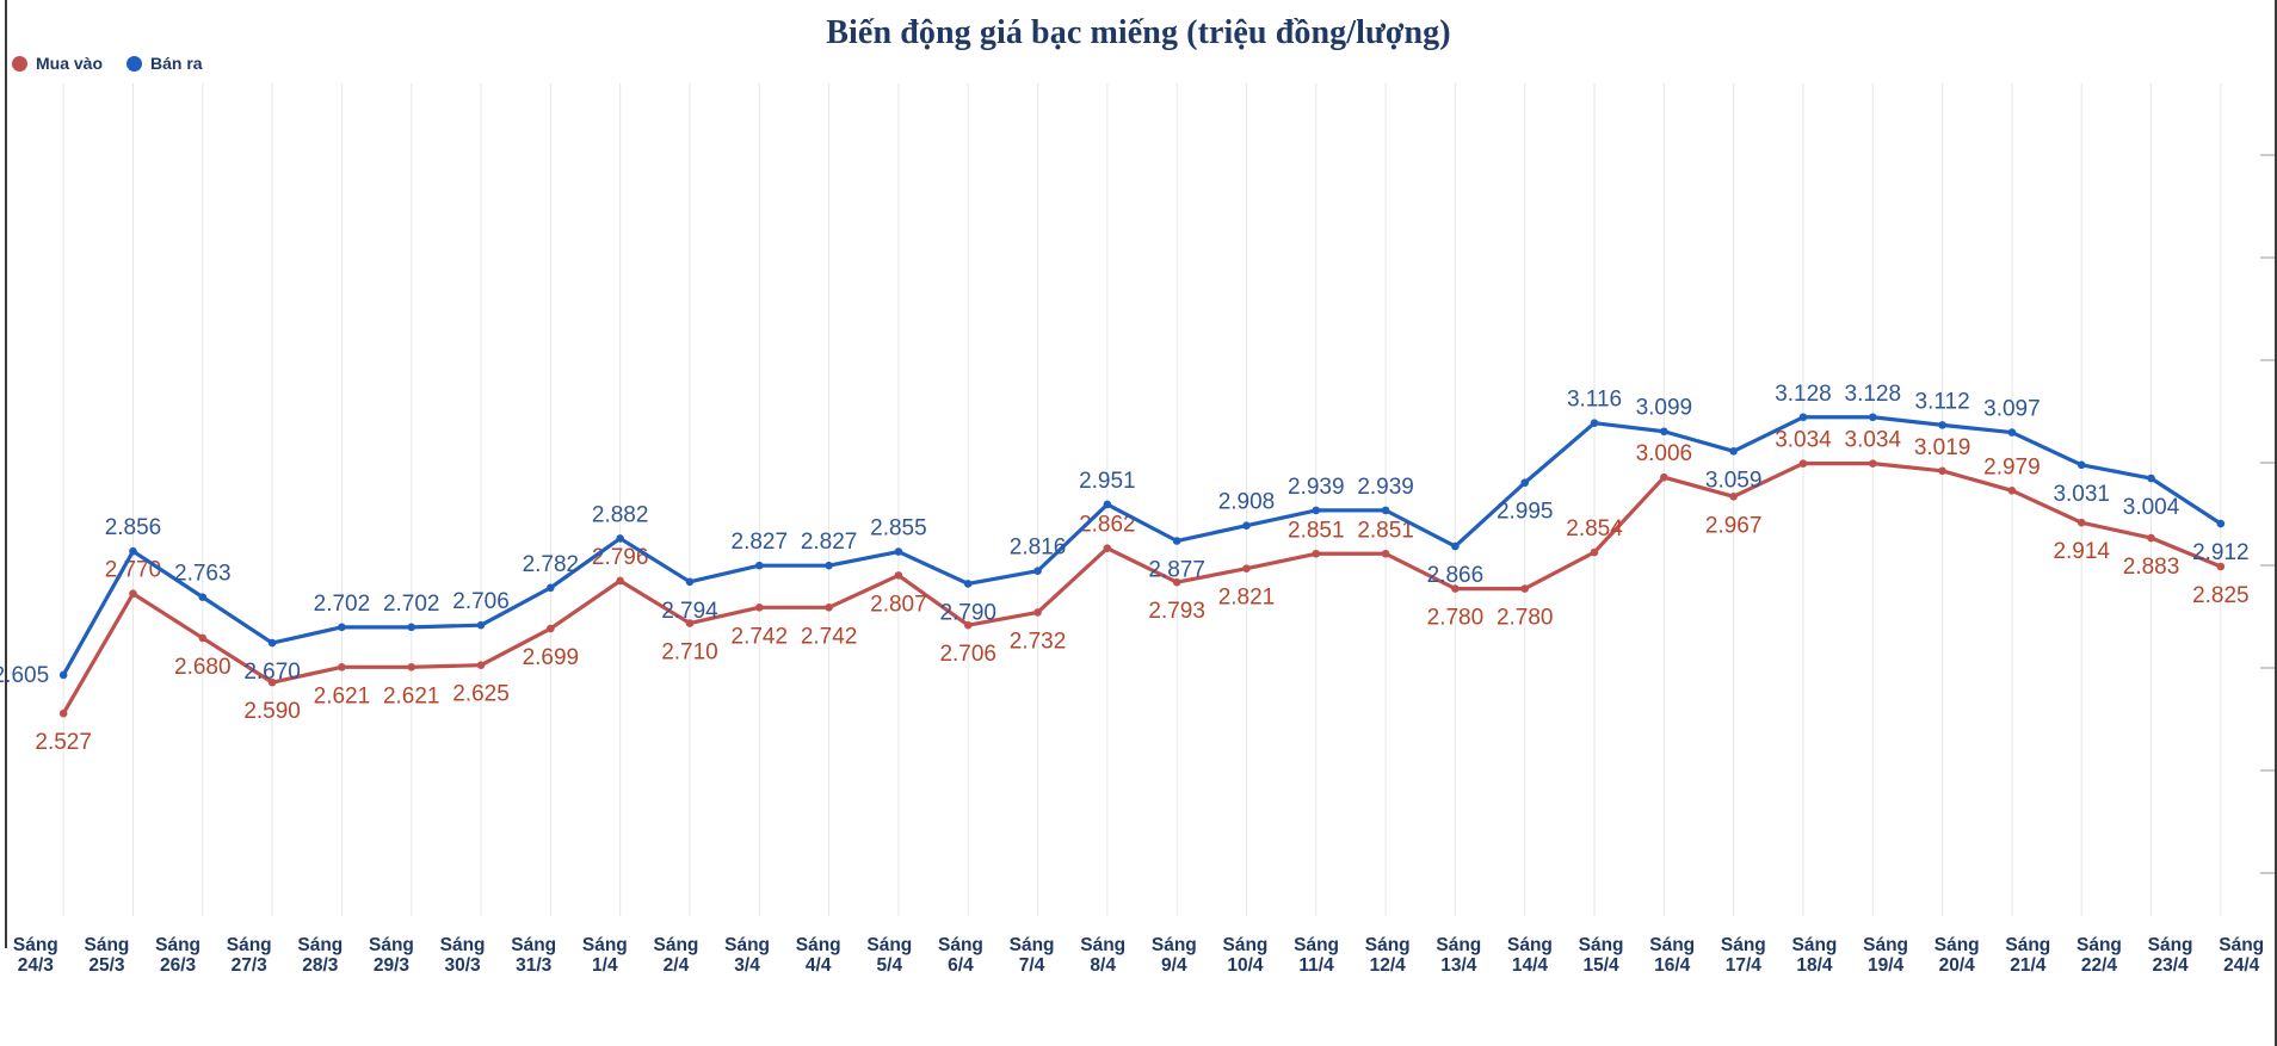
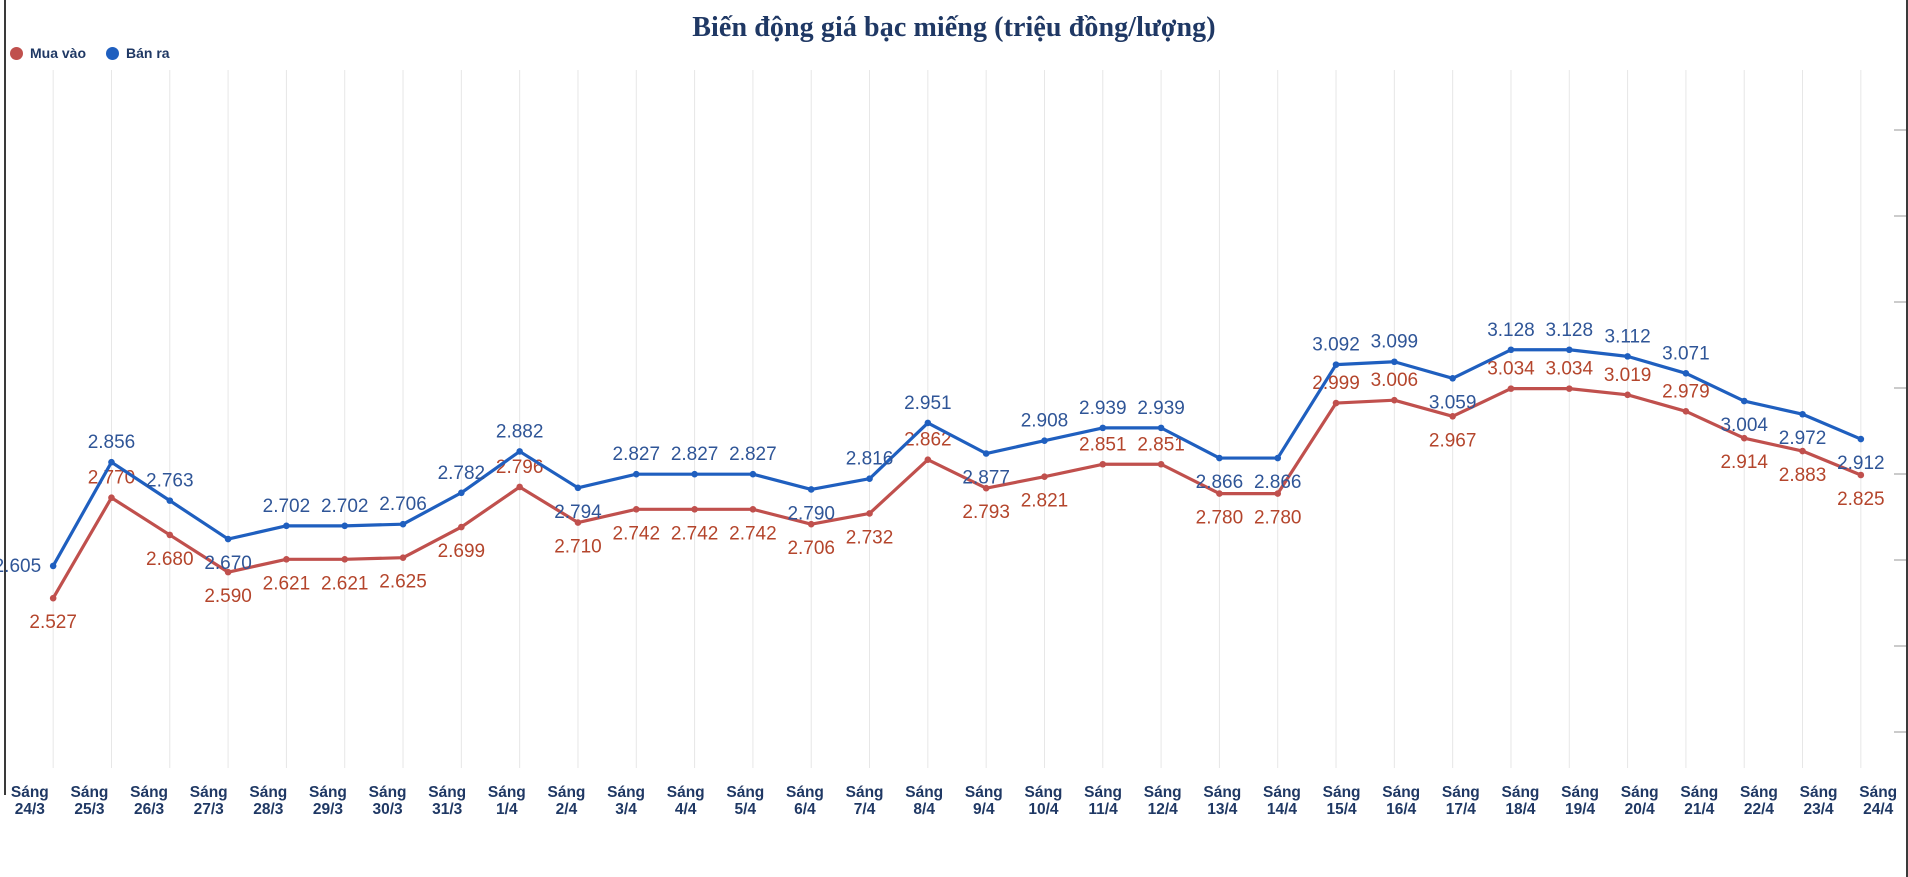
Mua vào/Sáng 5/4: 2.807 -> 2.742
Bán ra/Sáng 5/4: 2.855 -> 2.827
Bán ra/Sáng 14/4: 2.995 -> 2.866
Mua vào/Sáng 15/4: 2.854 -> 2.999
Bán ra/Sáng 15/4: 3.116 -> 3.092
Bán ra/Sáng 21/4: 3.097 -> 3.071
Bán ra/Sáng 22/4: 3.031 -> 3.004
Bán ra/Sáng 23/4: 3.004 -> 2.972
